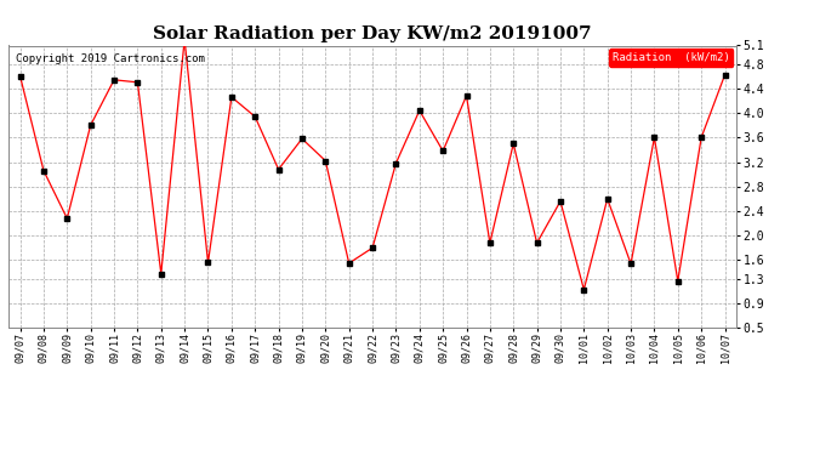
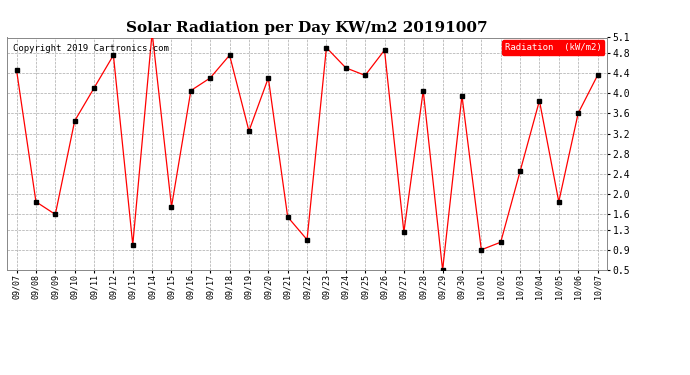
09/07: 4.60 -> 4.45
09/08: 3.06 -> 1.85
09/09: 2.28 -> 1.60
09/10: 3.80 -> 3.45
09/11: 4.54 -> 4.10
09/12: 4.50 -> 4.75
09/13: 1.38 -> 1.00
09/15: 1.56 -> 1.75
09/16: 4.26 -> 4.05
09/17: 3.94 -> 4.30
09/18: 3.08 -> 4.75
09/19: 3.58 -> 3.25
09/20: 3.22 -> 4.30
09/22: 1.80 -> 1.10
09/23: 3.18 -> 4.90
09/24: 4.04 -> 4.50
09/25: 3.38 -> 4.35
09/26: 4.28 -> 4.85
09/27: 1.88 -> 1.25
09/28: 3.50 -> 4.05
09/29: 1.88 -> 0.50
09/30: 2.56 -> 3.95
10/01: 1.12 -> 0.90
10/02: 2.60 -> 1.05
10/03: 1.54 -> 2.45
10/04: 3.60 -> 3.85
10/05: 1.26 -> 1.85
10/07: 4.62 -> 4.35
